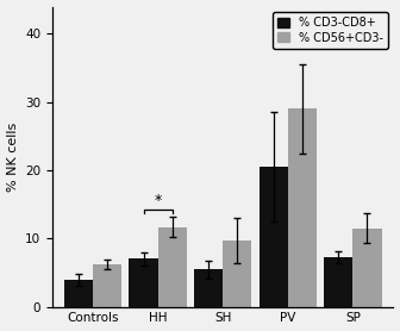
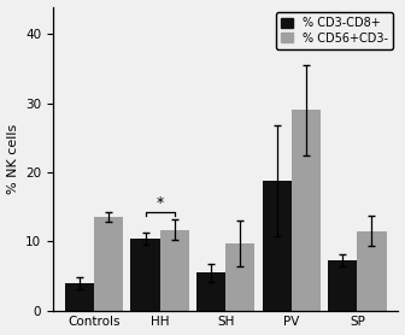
% CD56+CD3-/Controls: 6.2 -> 13.6
% CD3-CD8+/HH: 7.0 -> 10.4
% CD3-CD8+/PV: 20.5 -> 18.8
